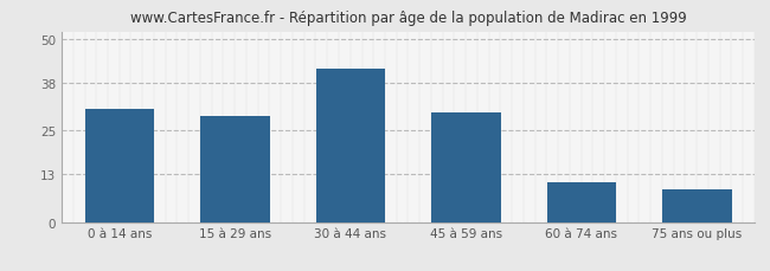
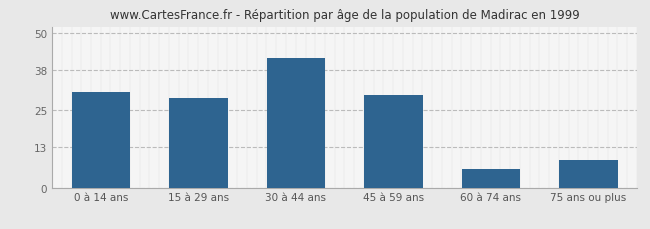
60 à 74 ans: 11 -> 6
